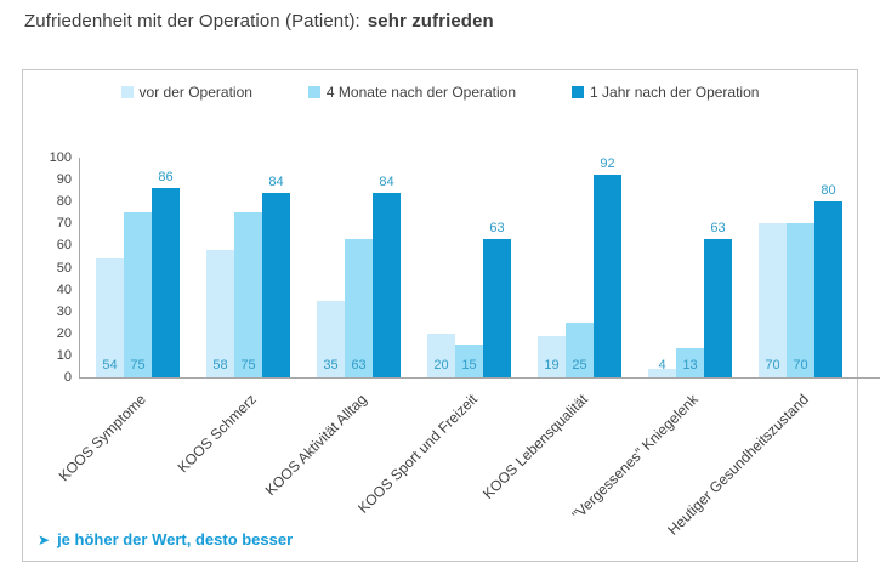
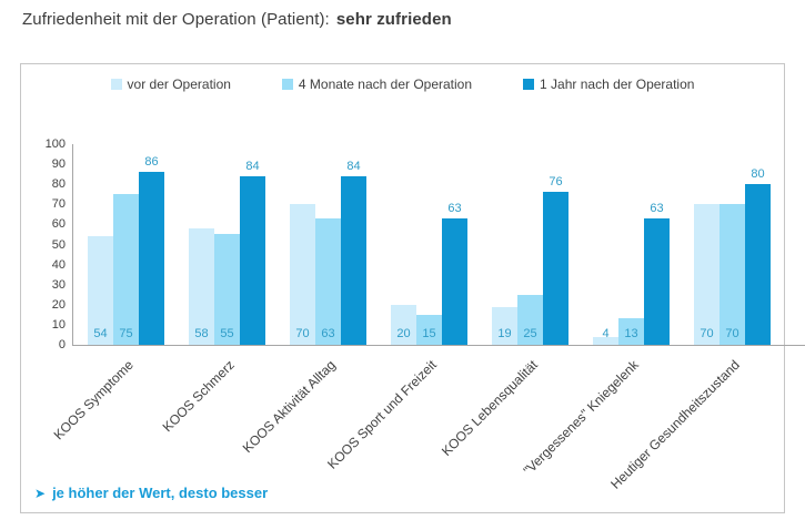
4 Monate nach der Operation/KOOS Schmerz: 75 -> 55
vor der Operation/KOOS Aktivität Alltag: 35 -> 70
1 Jahr nach der Operation/KOOS Lebensqualität: 92 -> 76
